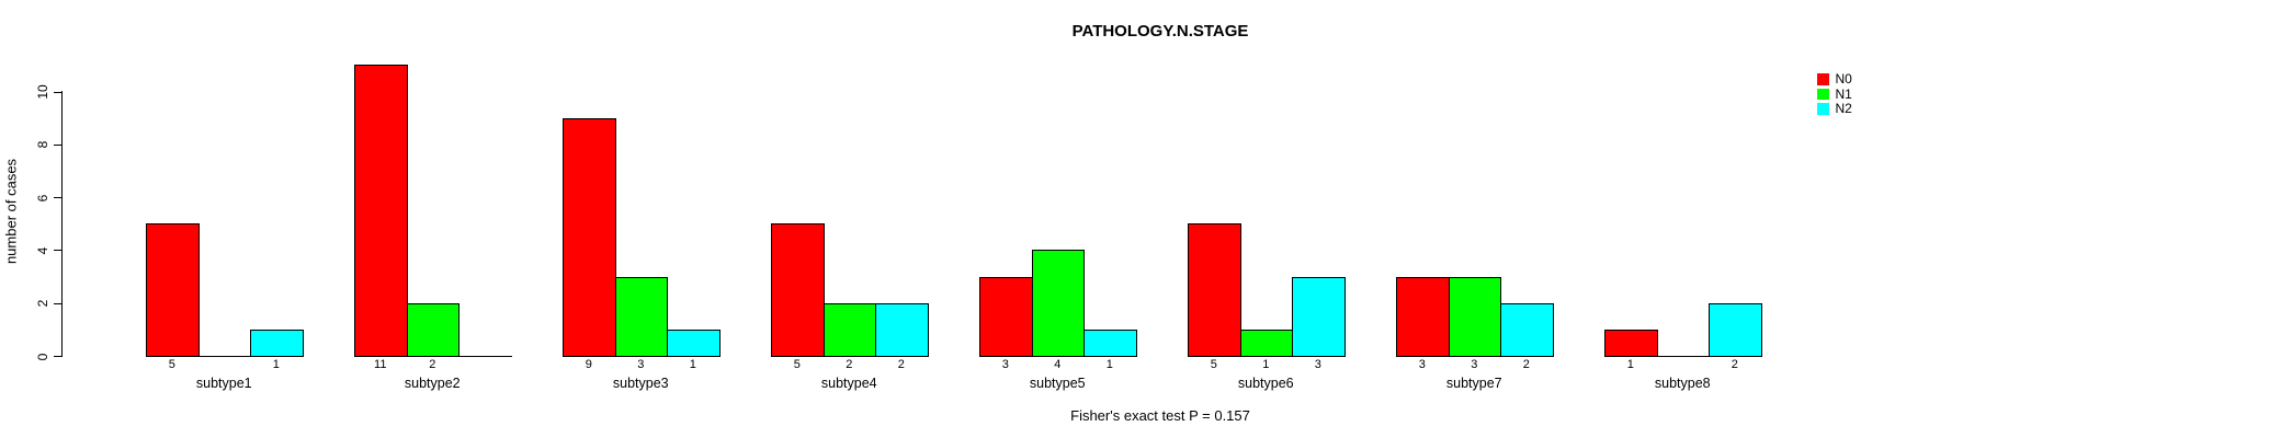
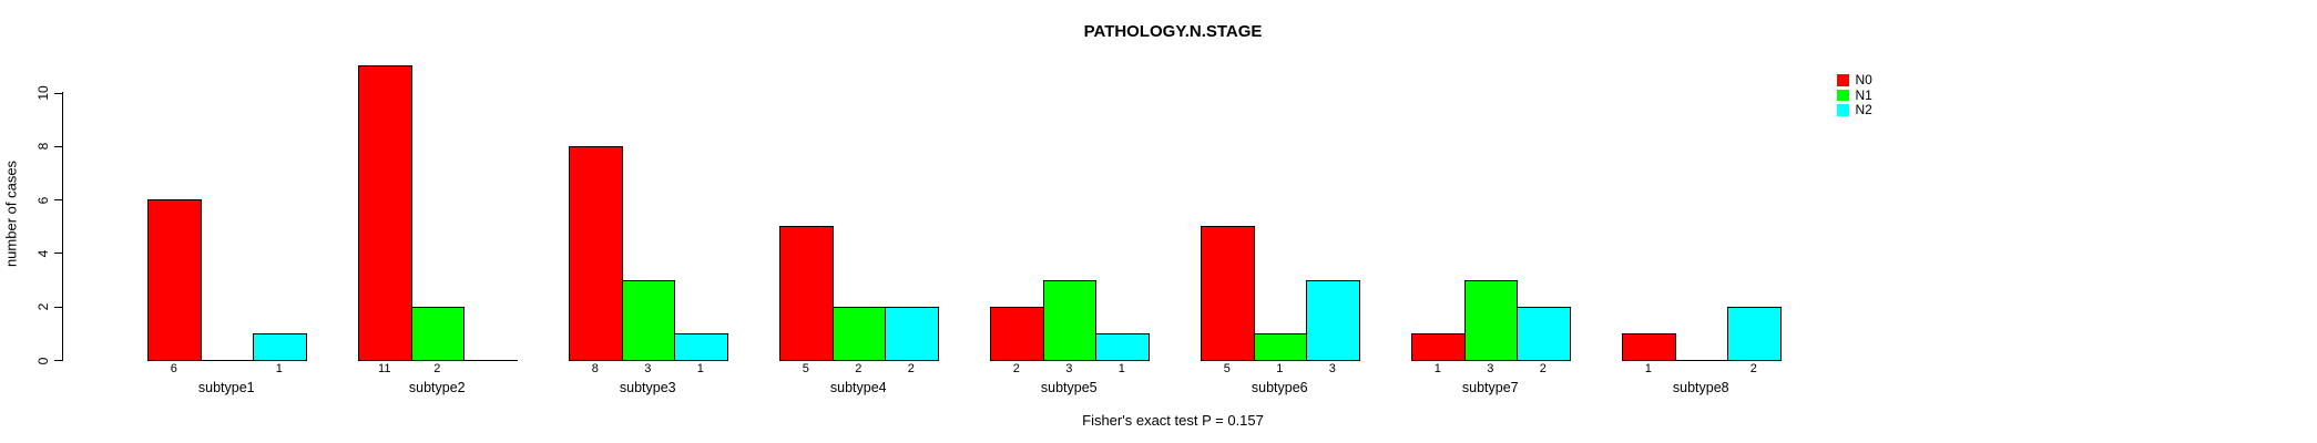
N0/subtype1: 5 -> 6
N0/subtype3: 9 -> 8
N0/subtype5: 3 -> 2
N1/subtype5: 4 -> 3
N0/subtype7: 3 -> 1
